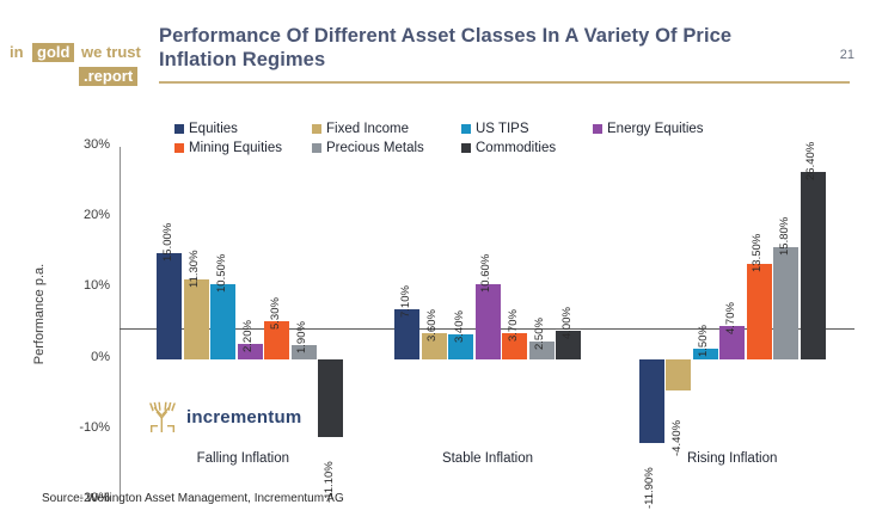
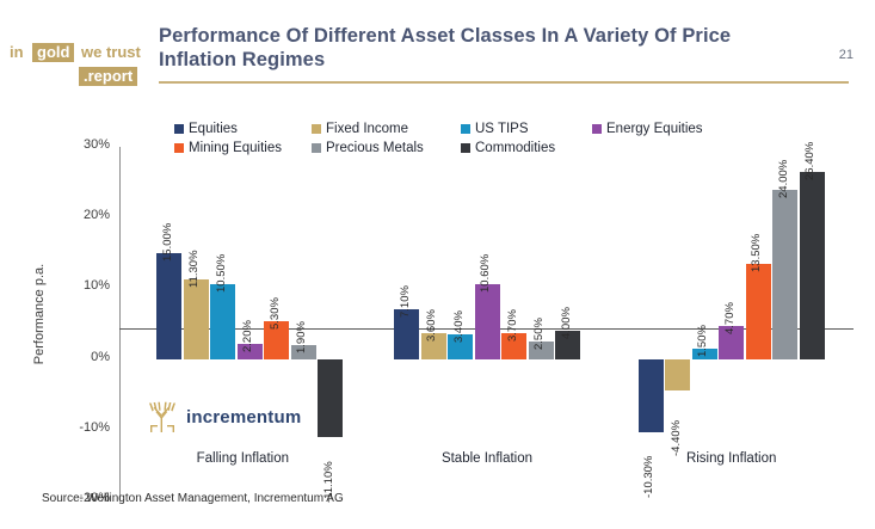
Equities/Rising Inflation: -11.90% -> -10.30%
Precious Metals/Rising Inflation: 15.80% -> 24.00%
